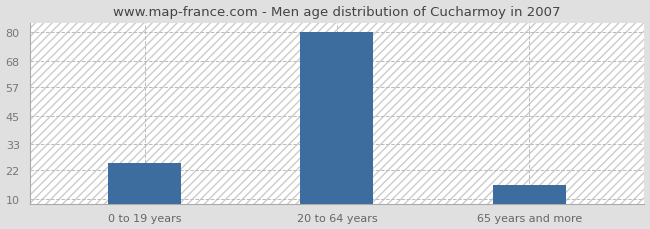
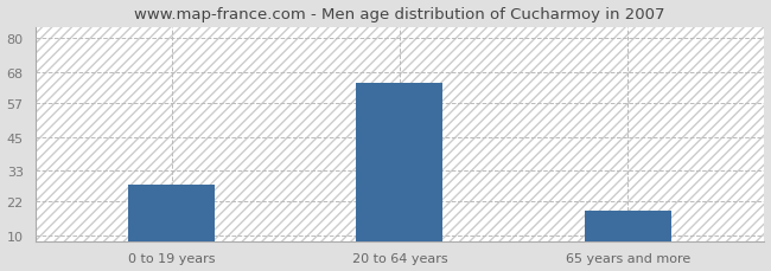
0 to 19 years: 25 -> 28
20 to 64 years: 80 -> 64
65 years and more: 16 -> 19
